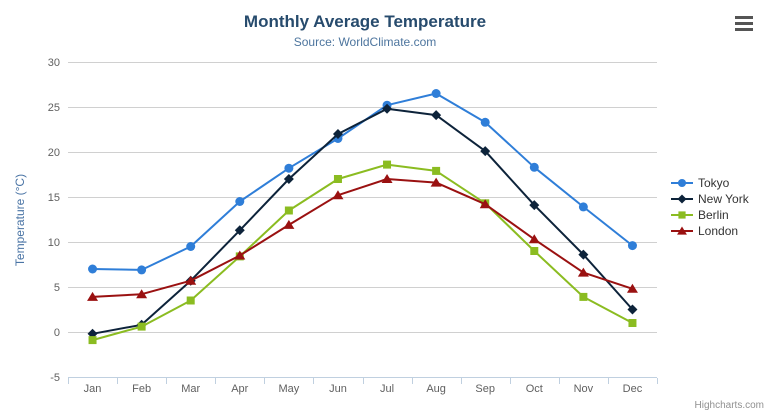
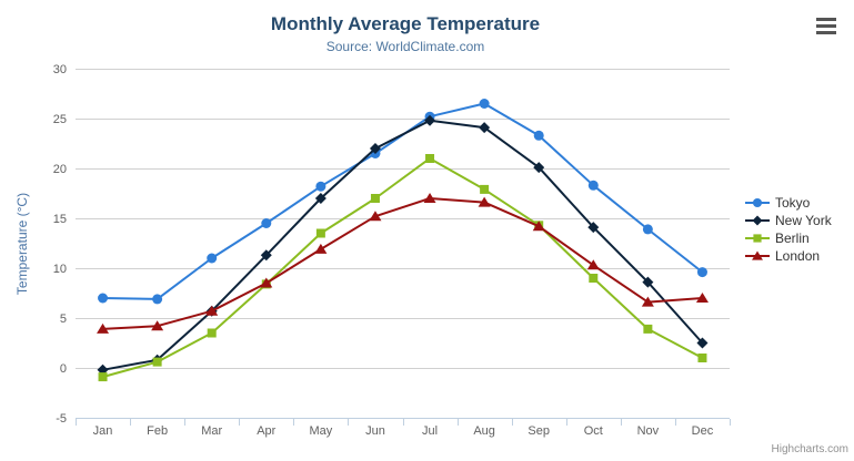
Tokyo/Mar: 10 -> 11
Berlin/Jul: 19 -> 21
London/Dec: 5 -> 7
